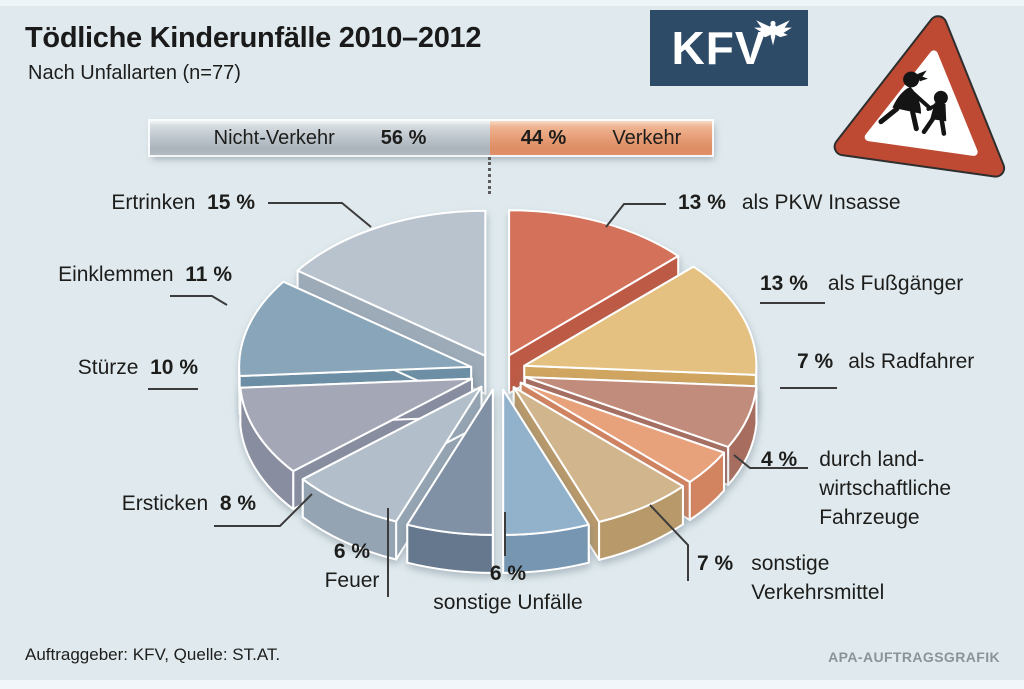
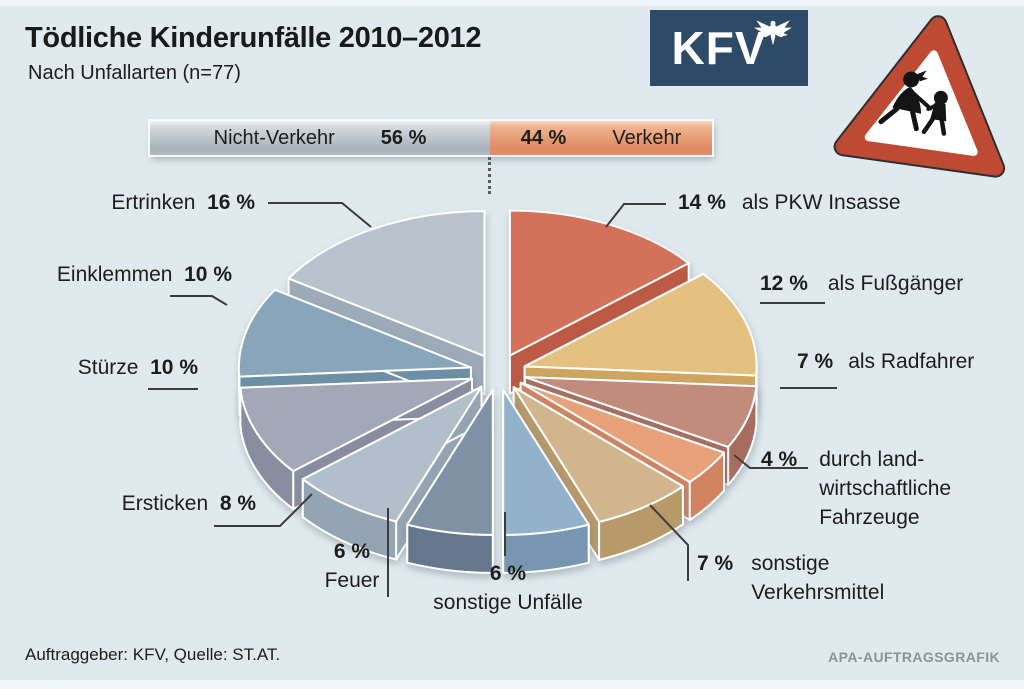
als PKW Insasse: 13 -> 14
als Fußgänger: 13 -> 12
Einklemmen: 11 -> 10
Ertrinken: 15 -> 16
